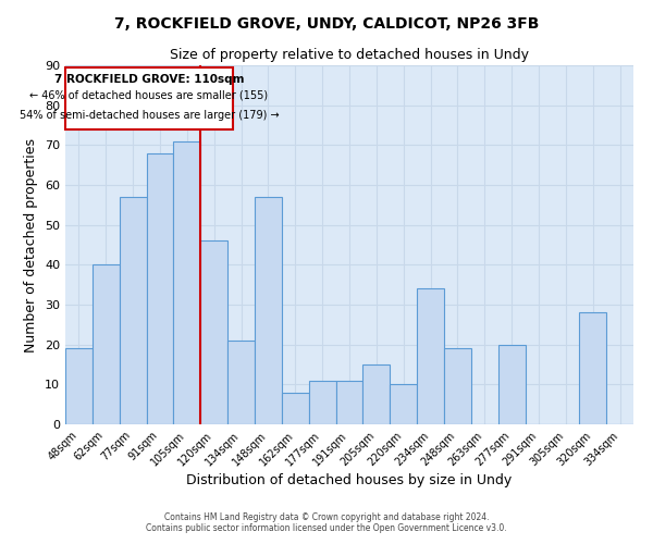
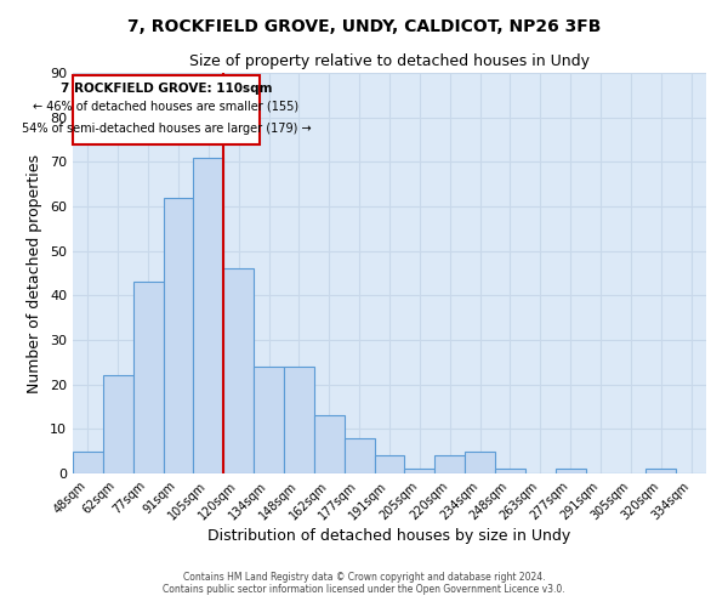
48sqm: 19 -> 5
62sqm: 40 -> 22
77sqm: 57 -> 43
91sqm: 68 -> 62
134sqm: 21 -> 24
148sqm: 57 -> 24
162sqm: 8 -> 13
177sqm: 11 -> 8
191sqm: 11 -> 4
205sqm: 15 -> 1
220sqm: 10 -> 4
234sqm: 34 -> 5
248sqm: 19 -> 1
277sqm: 20 -> 1
320sqm: 28 -> 1
